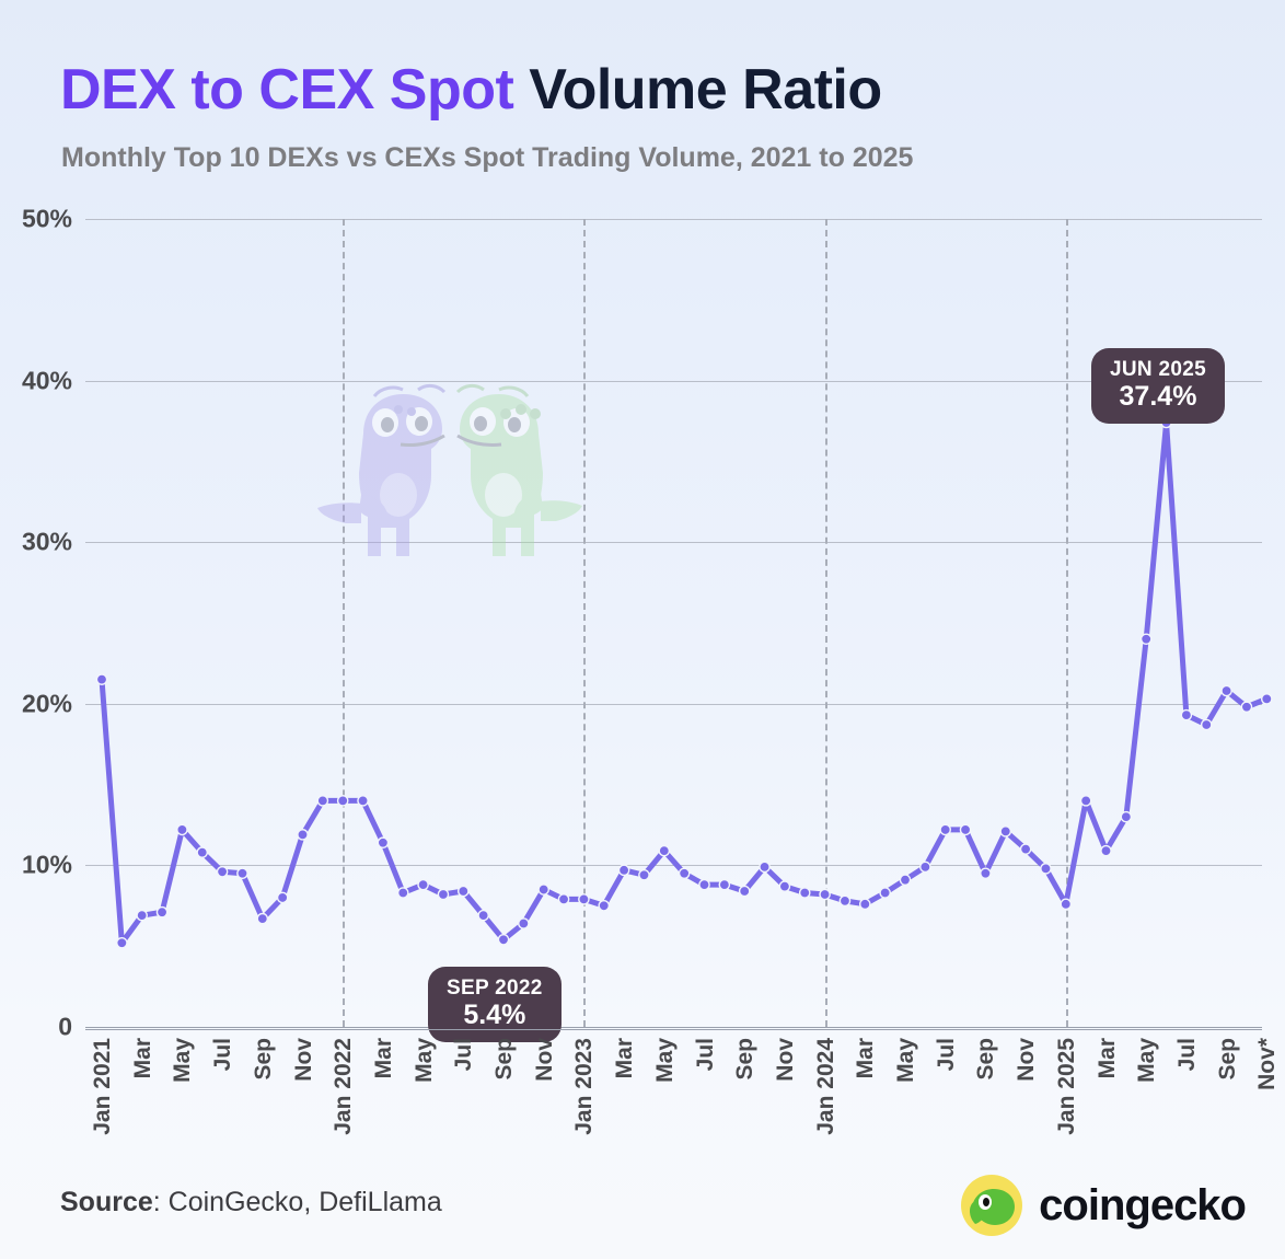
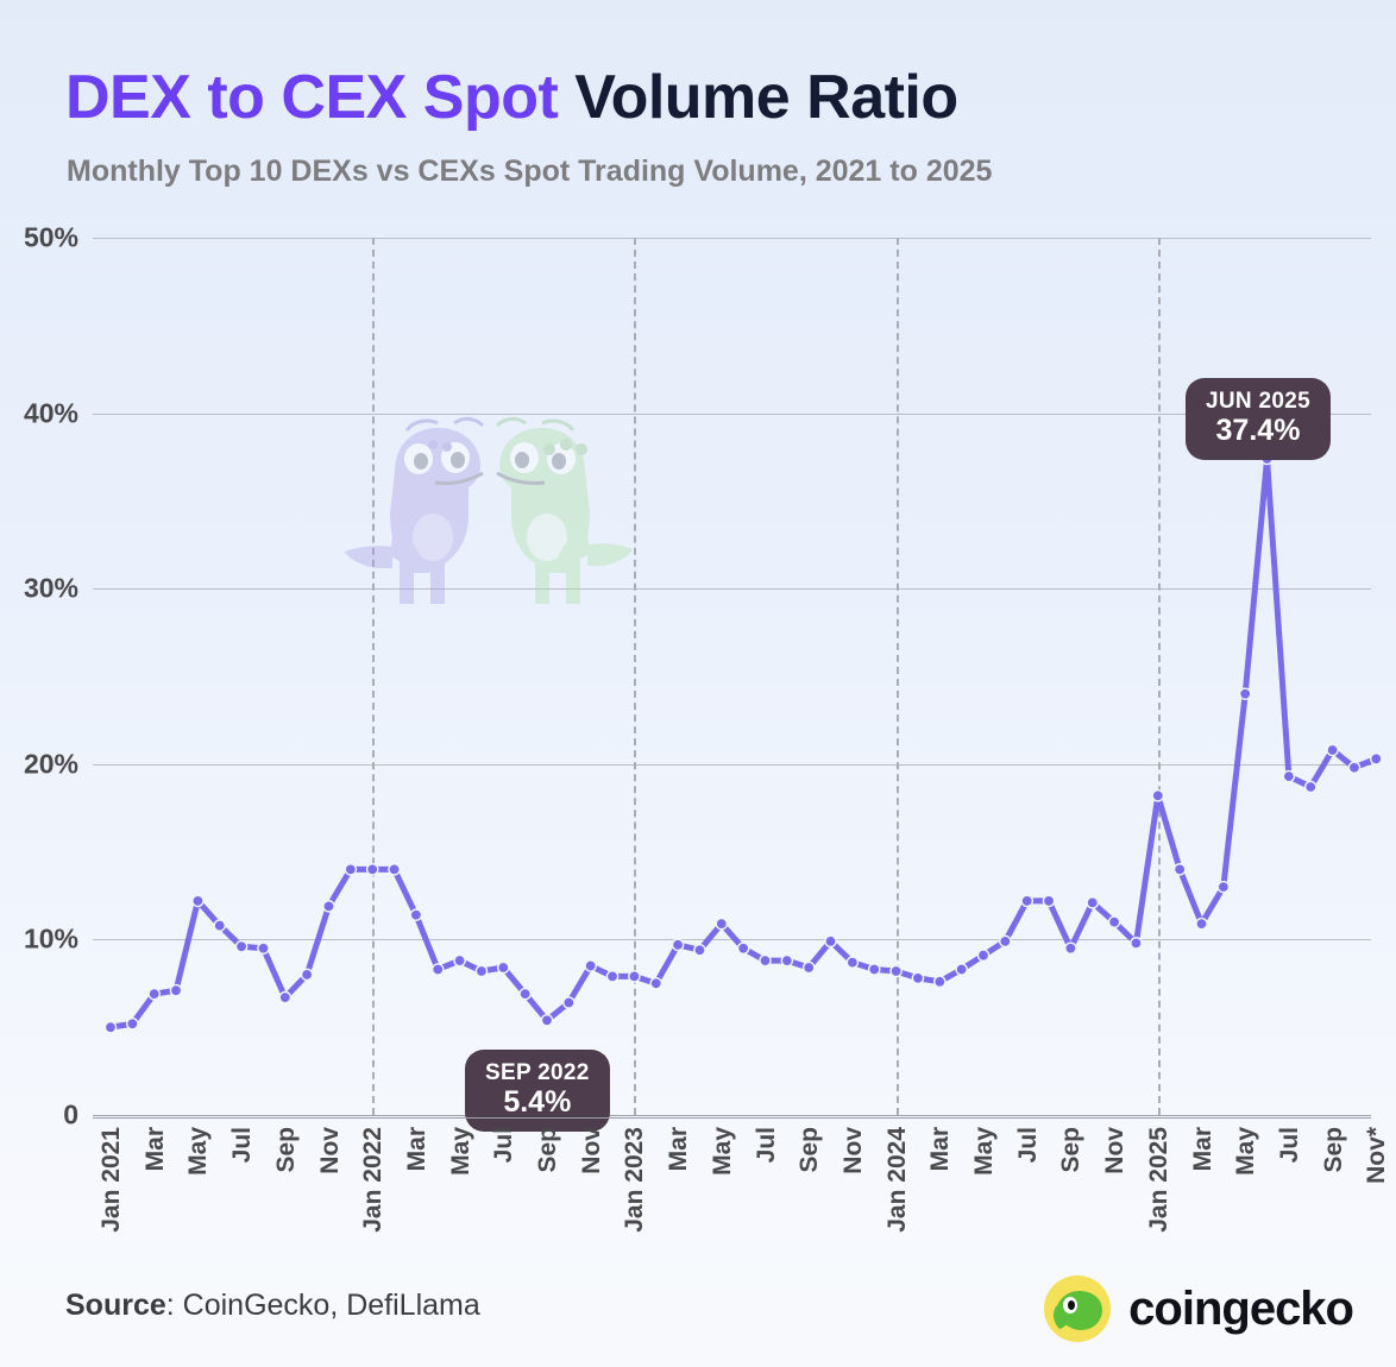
Jan 2021: 21.5% -> 5.0%
Jan 2025: 7.6% -> 18.2%
